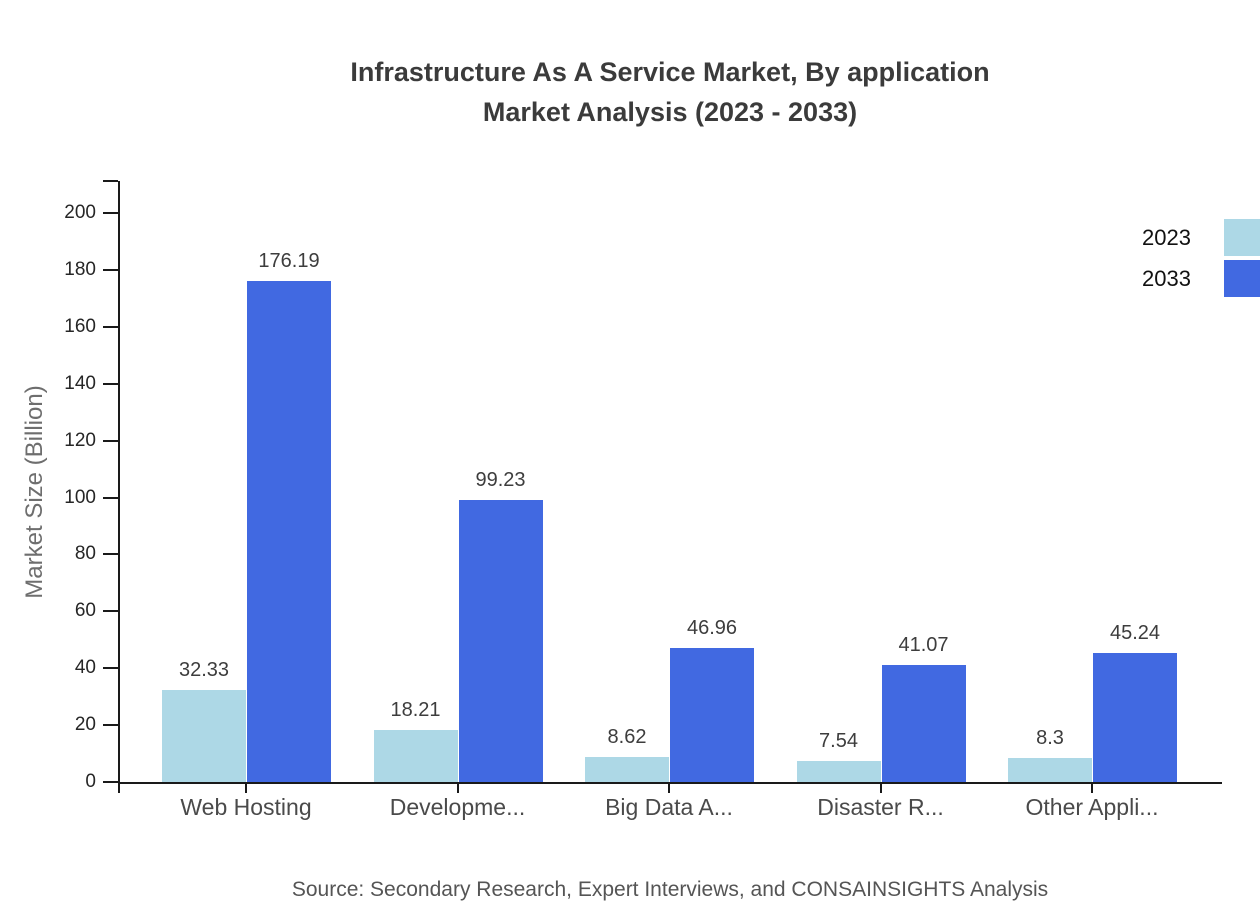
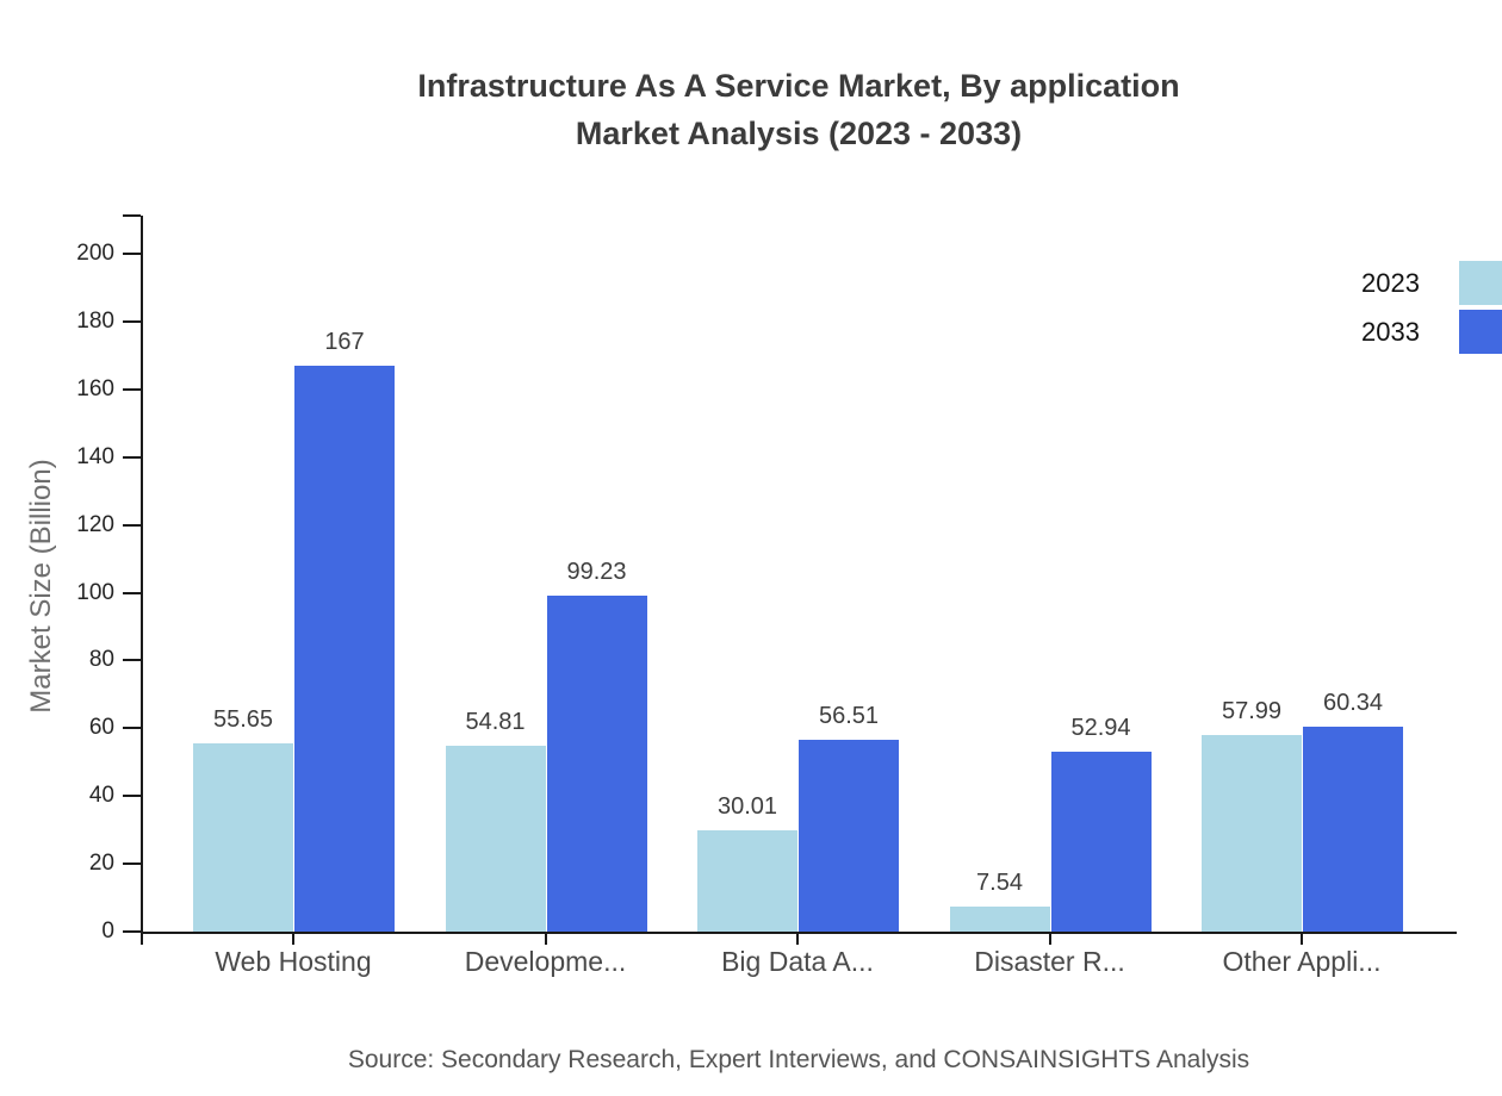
2023/Web Hosting: 32.33 -> 55.65
2033/Web Hosting: 176.19 -> 167
2023/Developme...: 18.21 -> 54.81
2023/Big Data A...: 8.62 -> 30.01
2033/Big Data A...: 46.96 -> 56.51
2033/Disaster R...: 41.07 -> 52.94
2023/Other Appli...: 8.3 -> 57.99
2033/Other Appli...: 45.24 -> 60.34
